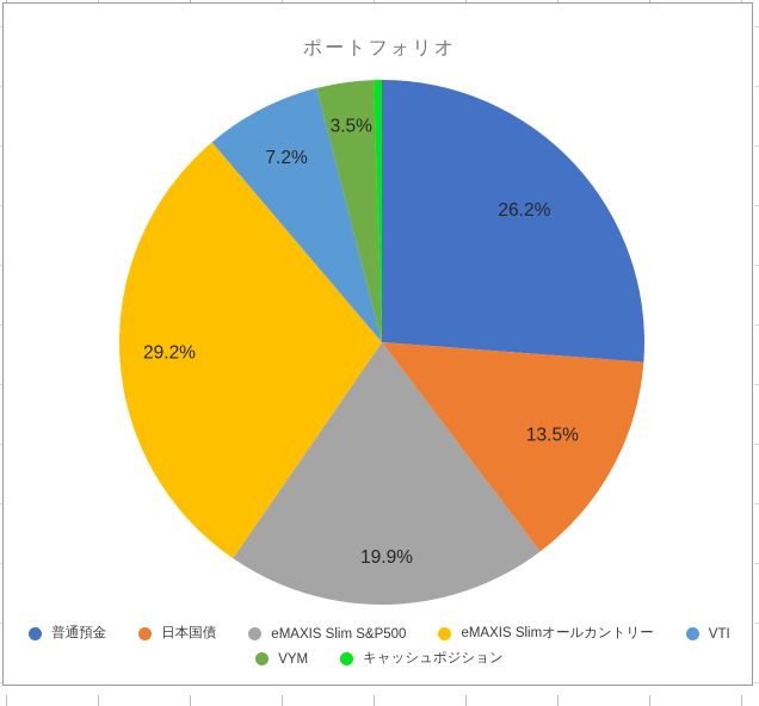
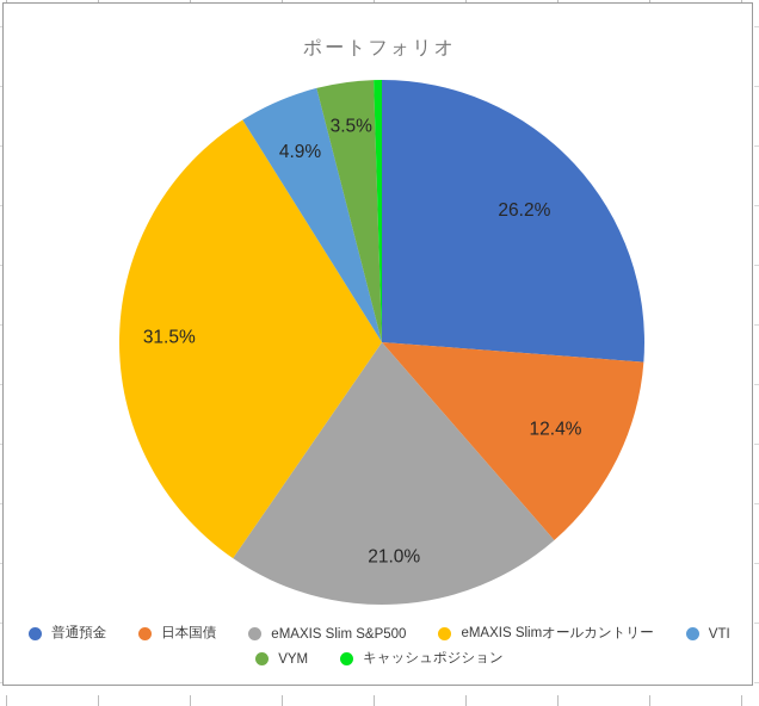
日本国債: 13.5% -> 12.4%
eMAXIS Slim S&P500: 19.9% -> 21.0%
eMAXIS Slimオールカントリー: 29.2% -> 31.5%
VTI: 7.2% -> 4.9%
